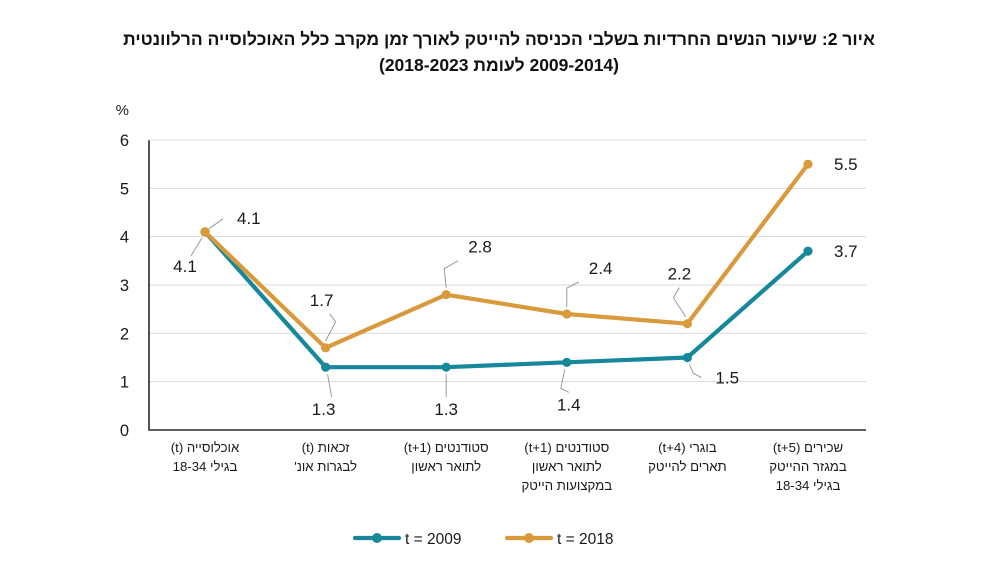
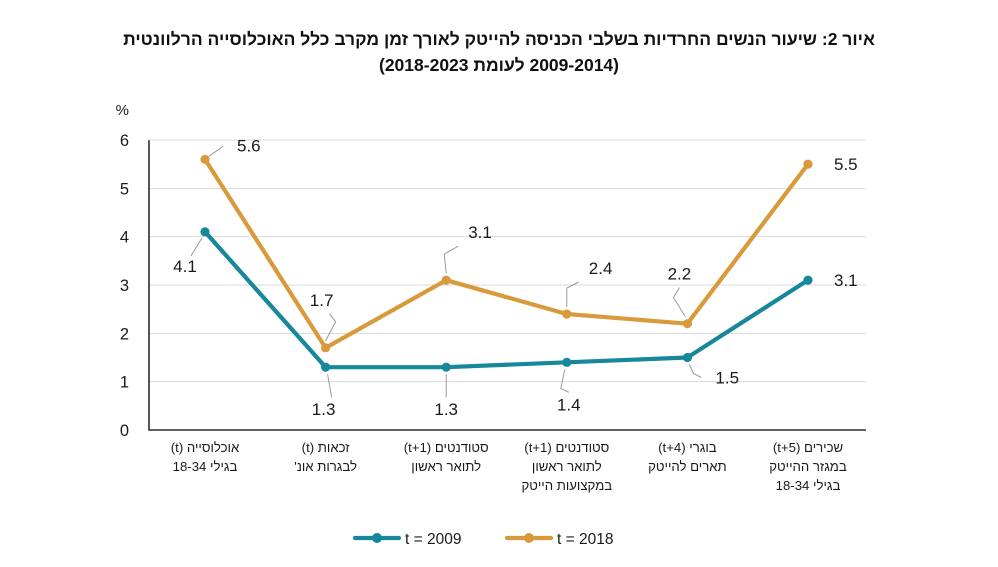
t = 2018/אוכלוסייה (t) בגילי 18-34: 4.1 -> 5.6
t = 2018/סטודנטים (t+1) לתואר ראשון: 2.8 -> 3.1
t = 2009/שכירים (t+5) במגזר ההייטק בגילי 18-34: 3.7 -> 3.1
